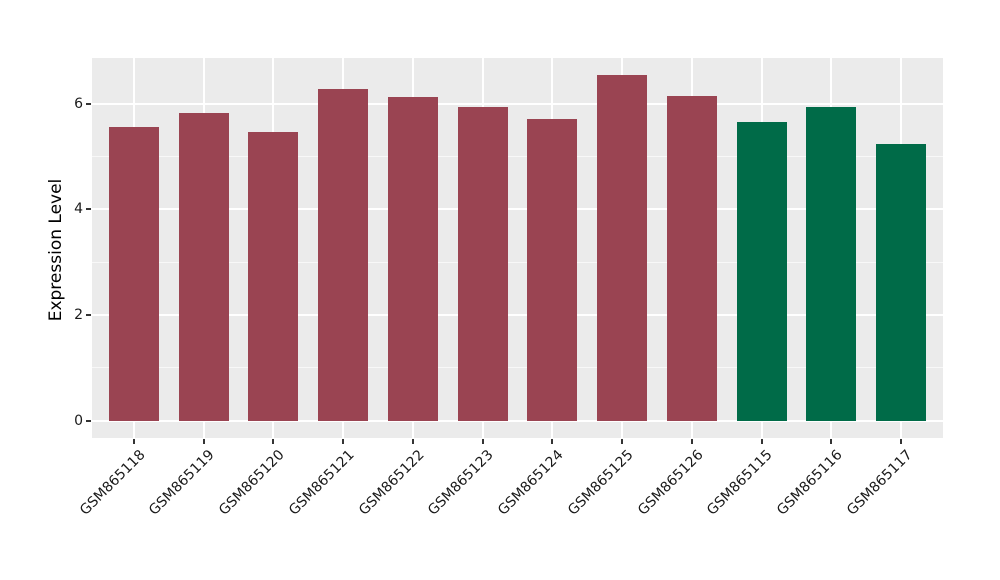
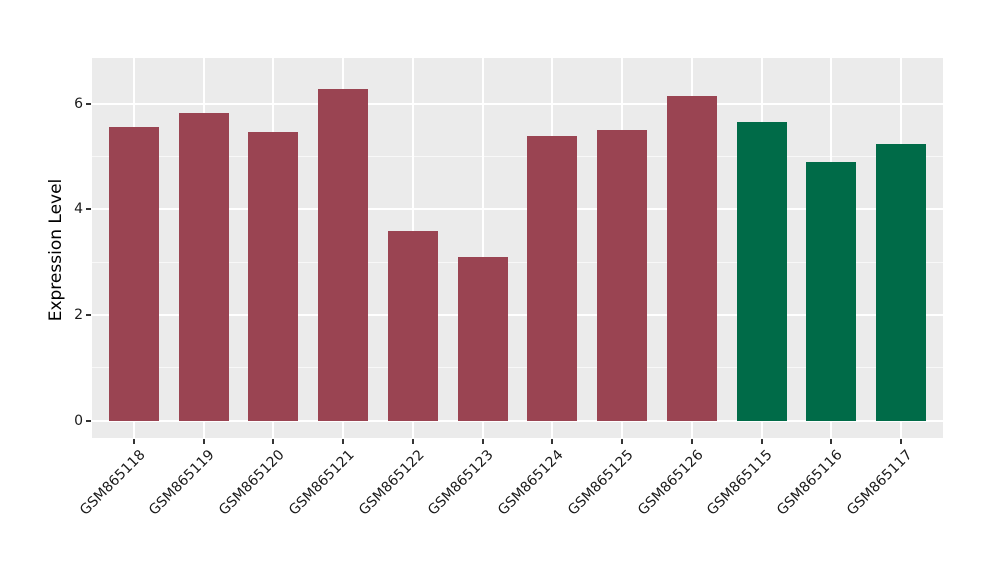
GSM865122: 6.1 -> 3.6
GSM865123: 6.0 -> 3.1
GSM865124: 5.7 -> 5.4
GSM865125: 6.5 -> 5.5
GSM865116: 5.9 -> 4.9
